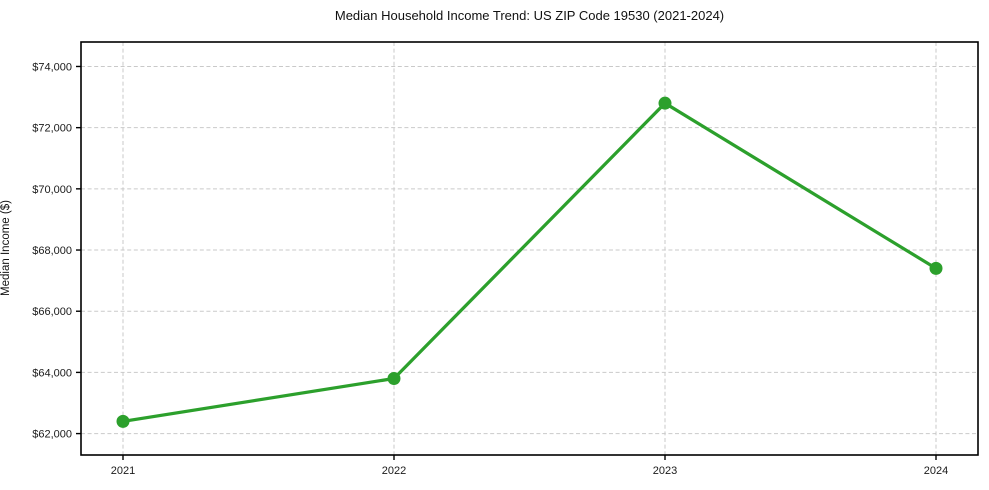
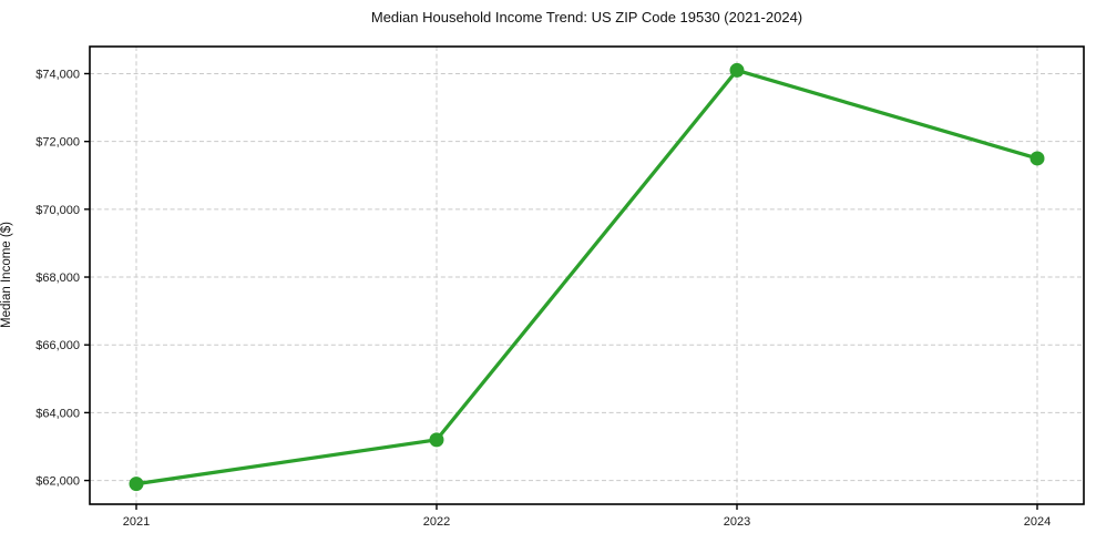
2021: $62400 -> $61900
2022: $63800 -> $63200
2023: $72800 -> $74100
2024: $67400 -> $71500
